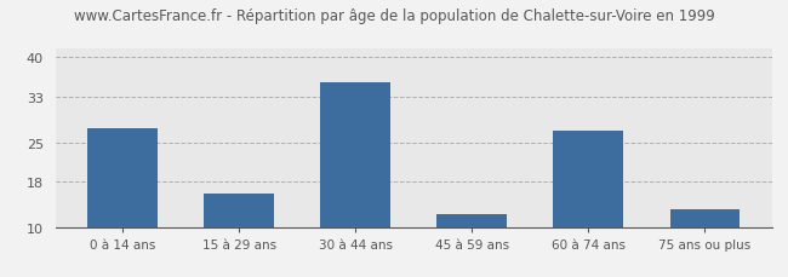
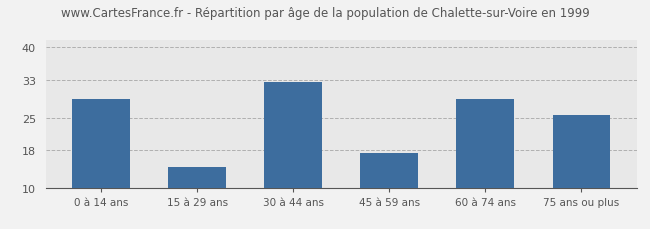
0 à 14 ans: 27.5 -> 29.0
15 à 29 ans: 16.0 -> 14.5
30 à 44 ans: 35.5 -> 32.5
45 à 59 ans: 12.2 -> 17.5
60 à 74 ans: 27.0 -> 29.0
75 ans ou plus: 13.2 -> 25.5
